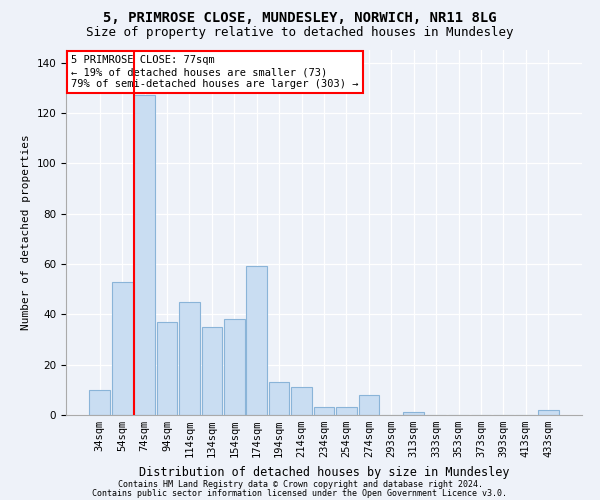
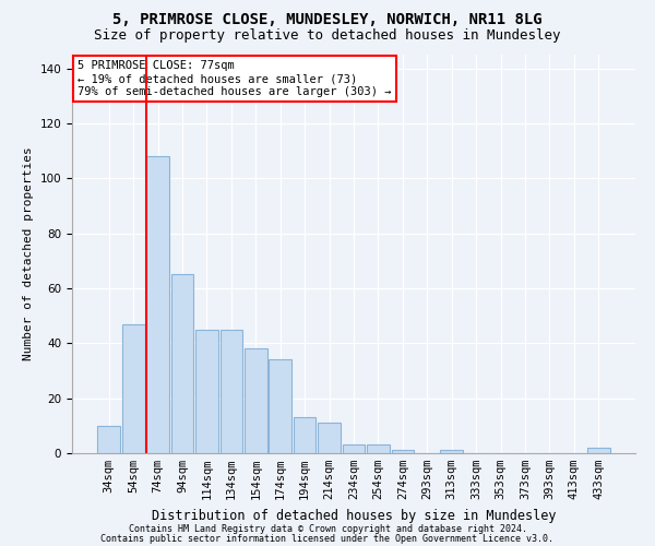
54sqm: 53 -> 47
74sqm: 127 -> 108
94sqm: 37 -> 65
134sqm: 35 -> 45
174sqm: 59 -> 34
274sqm: 8 -> 1
